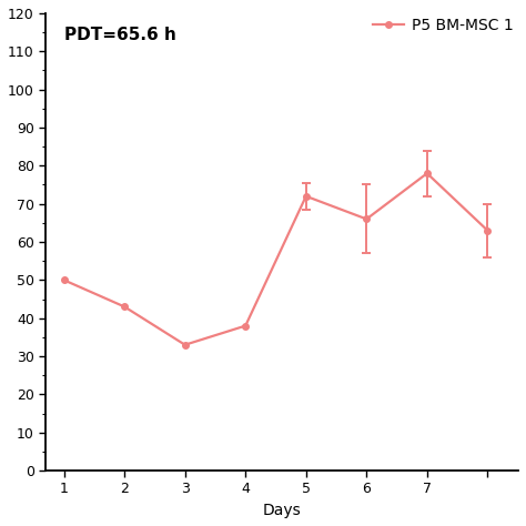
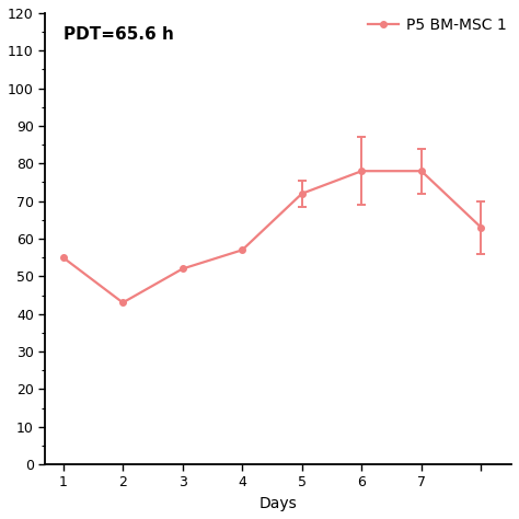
1: 50 -> 55
3: 33 -> 52
4: 38 -> 57
6: 66 -> 78
